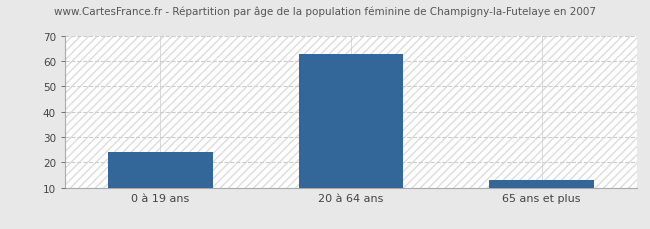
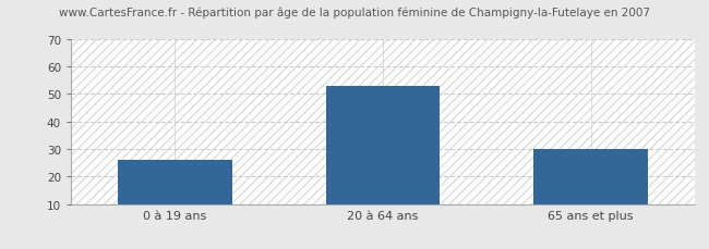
0 à 19 ans: 24 -> 26
20 à 64 ans: 63 -> 53
65 ans et plus: 13 -> 30
